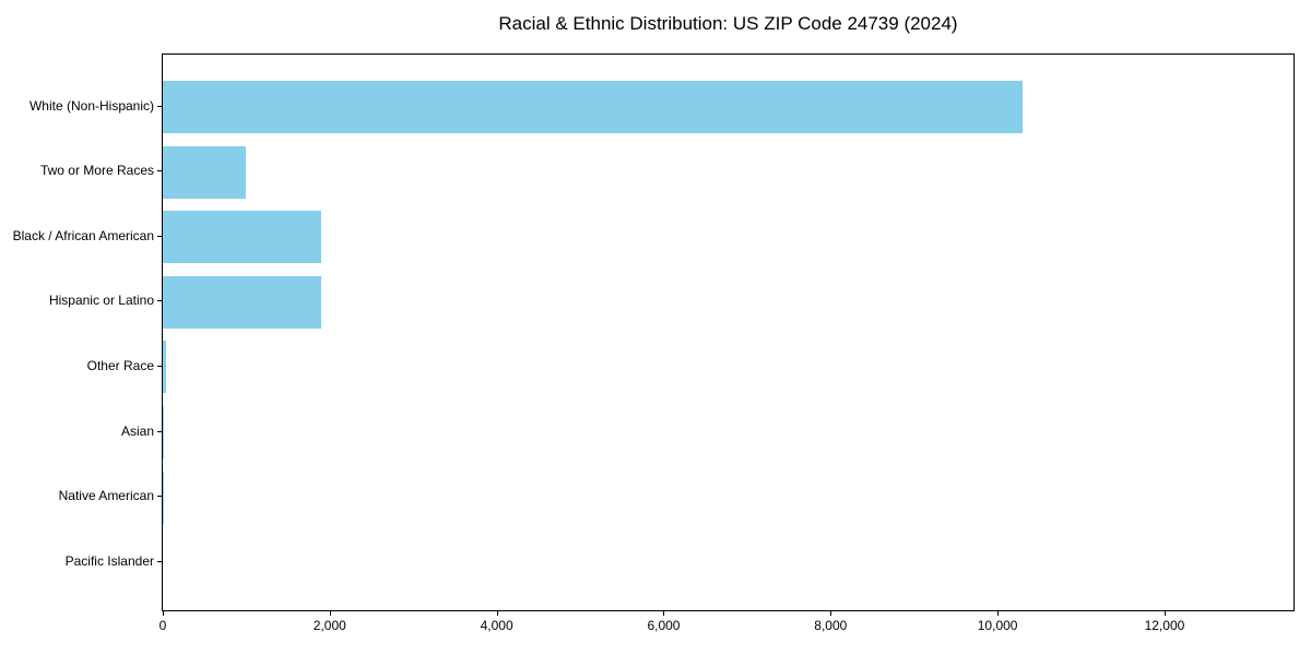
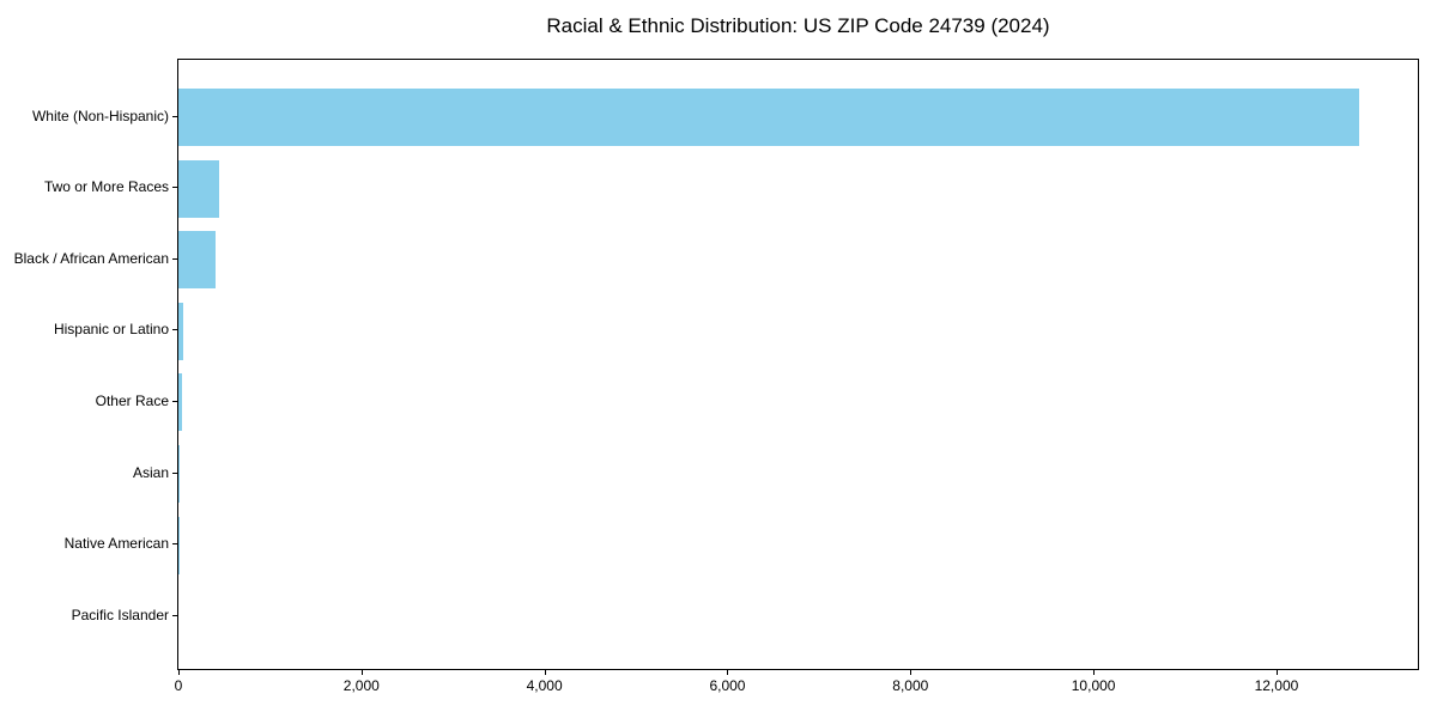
White (Non-Hispanic): 10300 -> 12900
Two or More Races: 1000 -> 400
Black / African American: 1900 -> 400
Hispanic or Latino: 1900 -> 100
